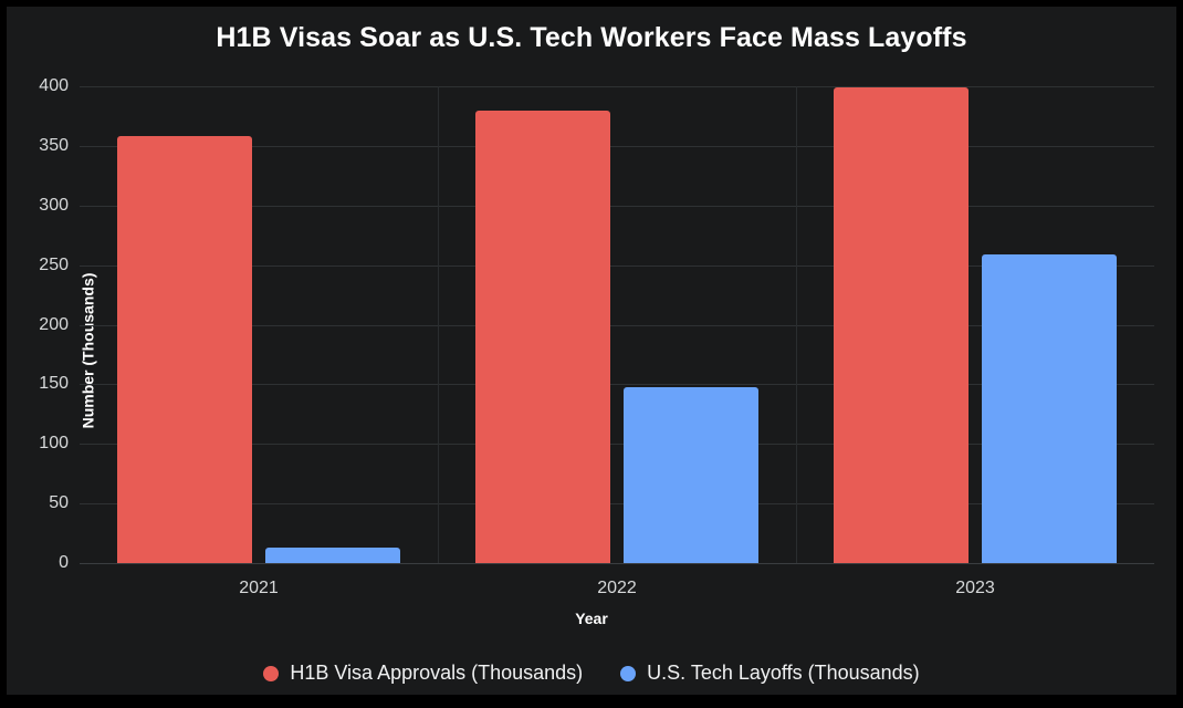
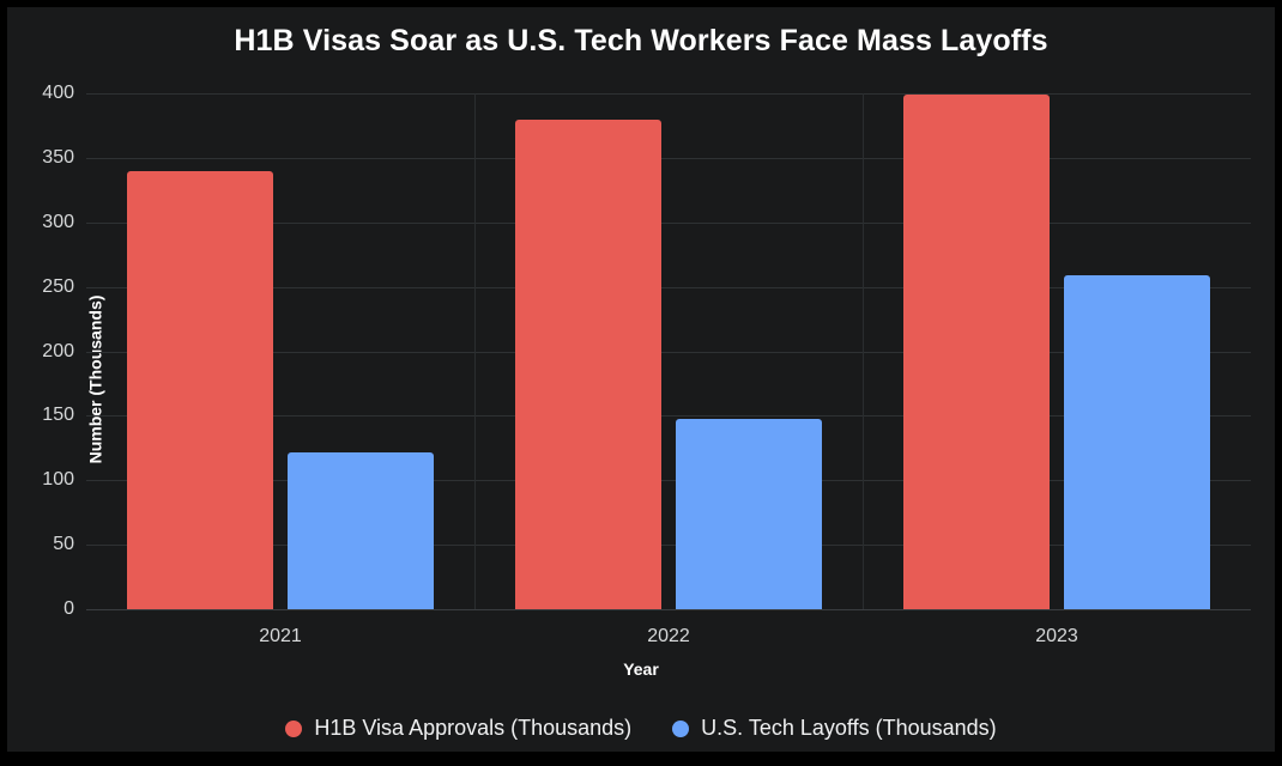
H1B Visa Approvals (Thousands)/2021: 358 -> 340
U.S. Tech Layoffs (Thousands)/2021: 13 -> 122
